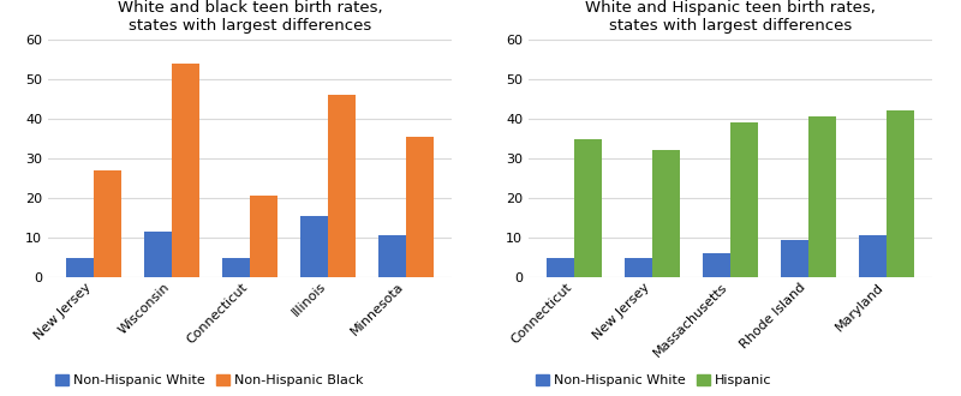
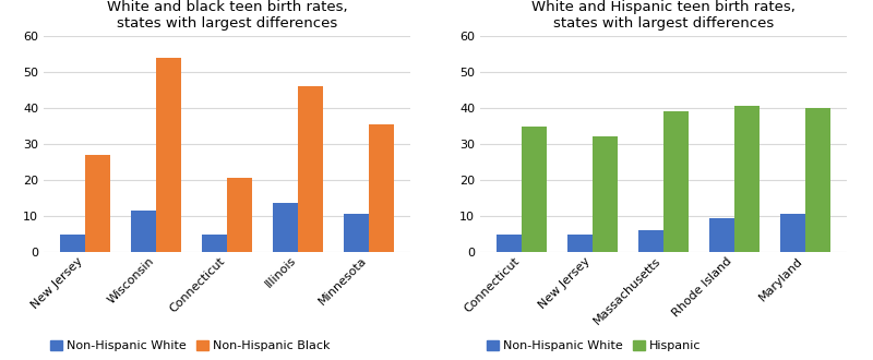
Non-Hispanic White/Illinois: 15.5 -> 13.5
Hispanic/Maryland: 42.0 -> 40.0
